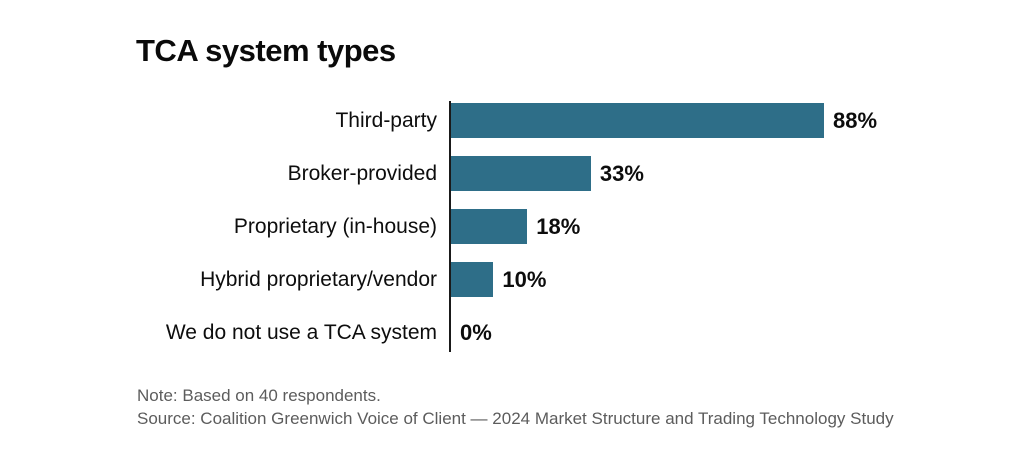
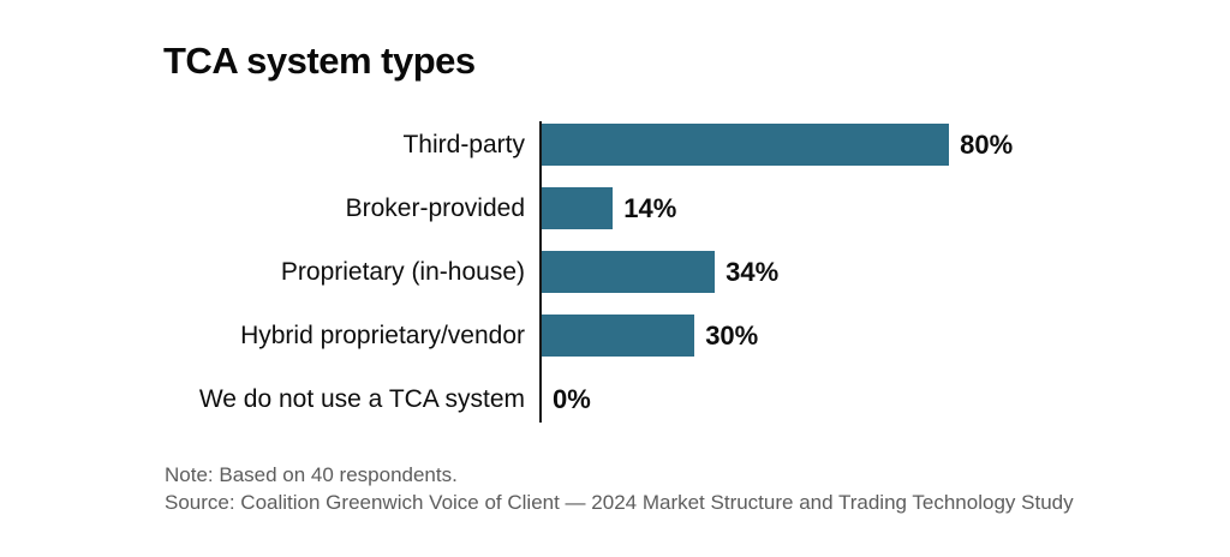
Third-party: 88% -> 80%
Broker-provided: 33% -> 14%
Proprietary (in-house): 18% -> 34%
Hybrid proprietary/vendor: 10% -> 30%
